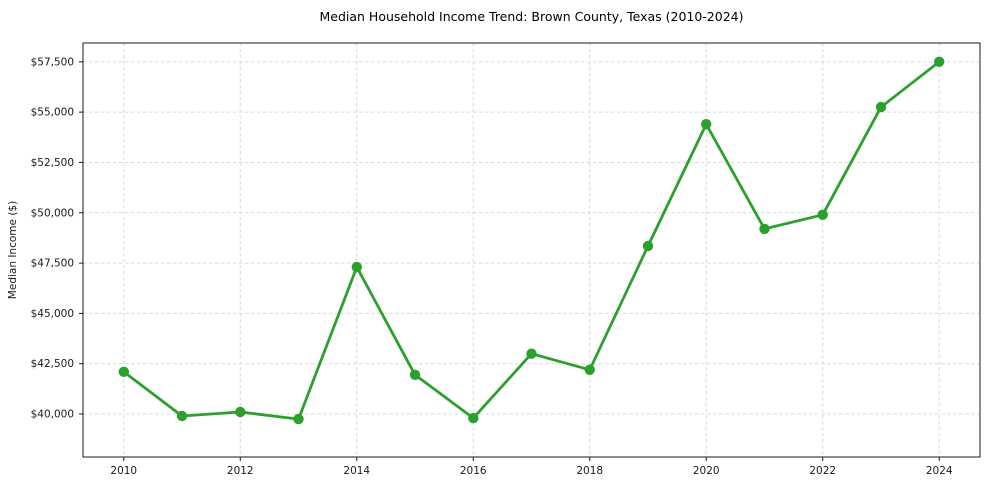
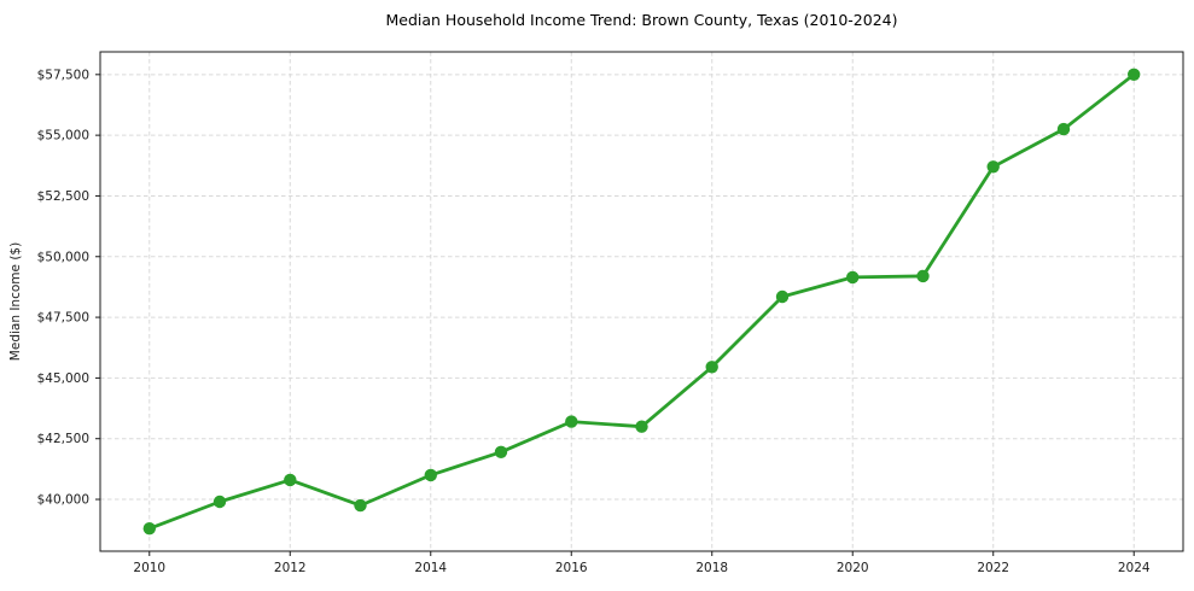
2010: $42100 -> $38800
2012: $40100 -> $40800
2014: $47300 -> $41000
2016: $39800 -> $43200
2018: $42200 -> $45400
2020: $54400 -> $49200
2022: $49900 -> $53700
